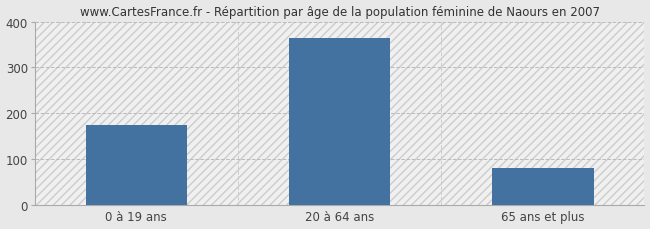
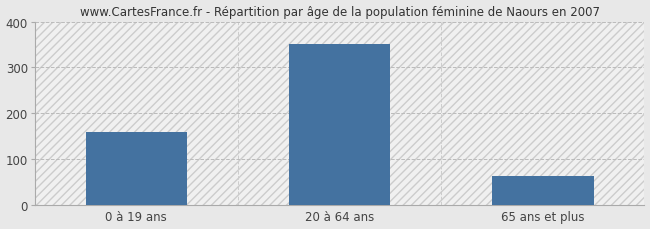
0 à 19 ans: 175 -> 158
20 à 64 ans: 365 -> 352
65 ans et plus: 80 -> 63
